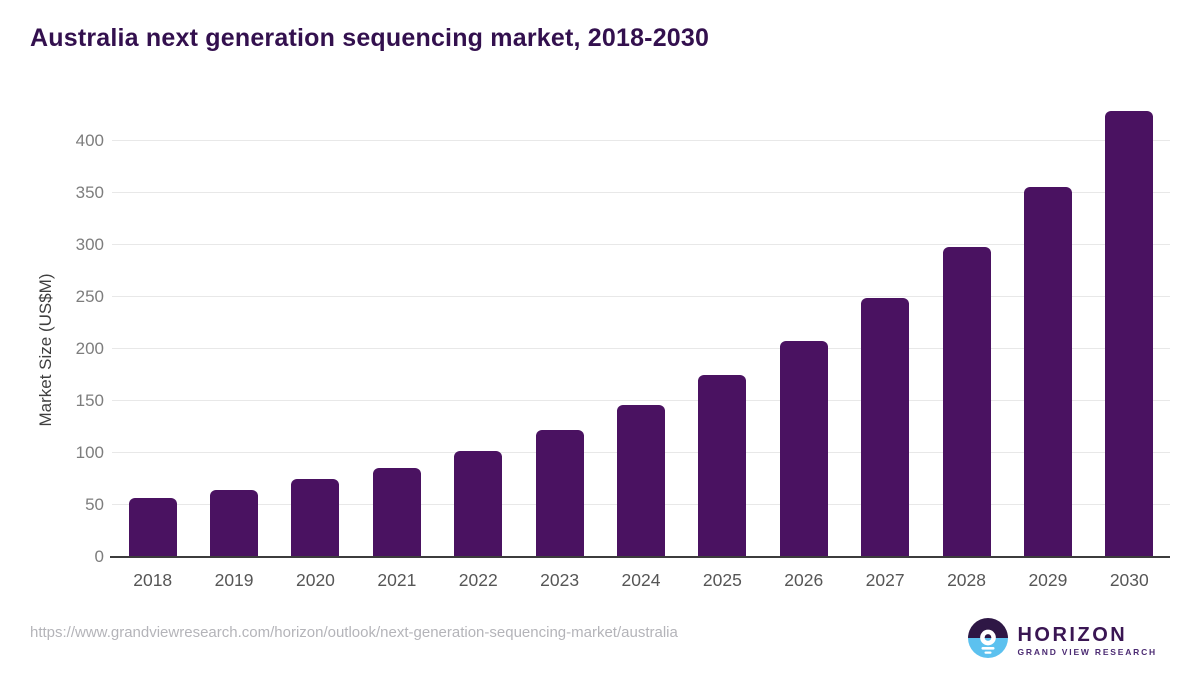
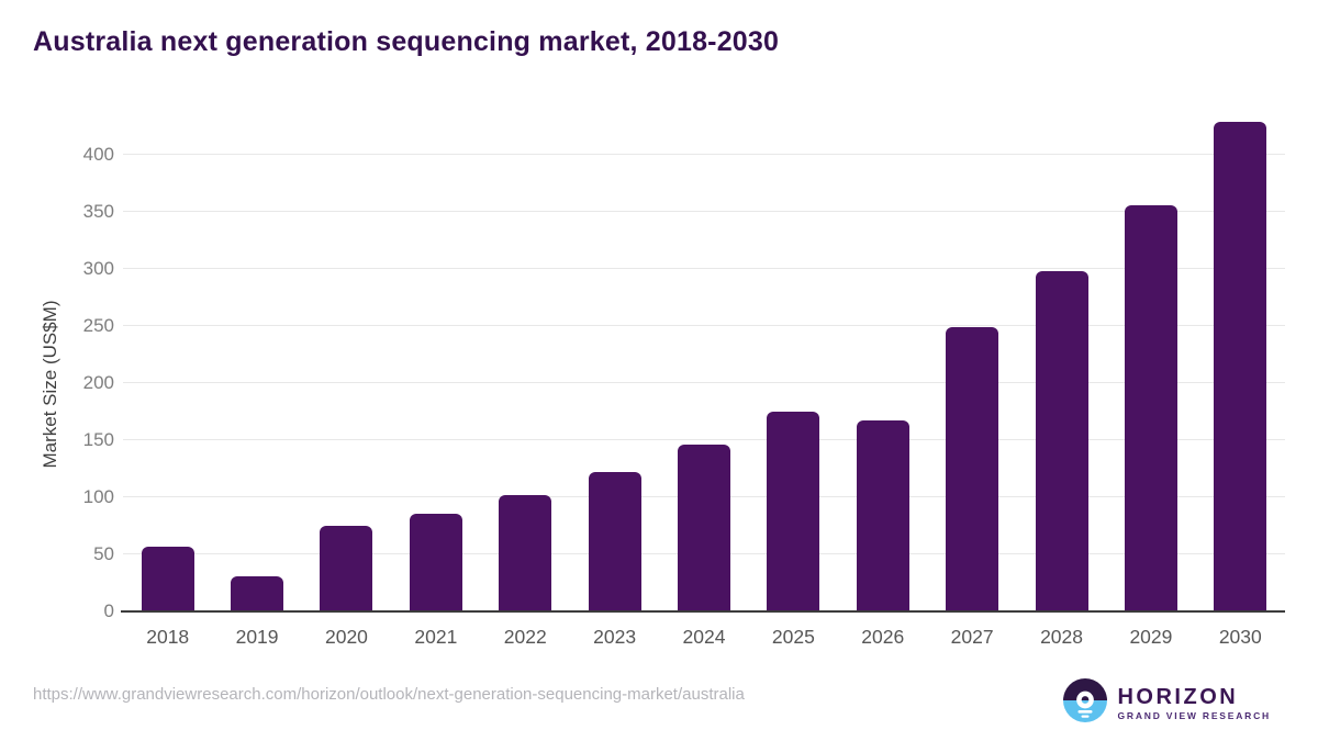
2019: 64 -> 31
2026: 208 -> 167
